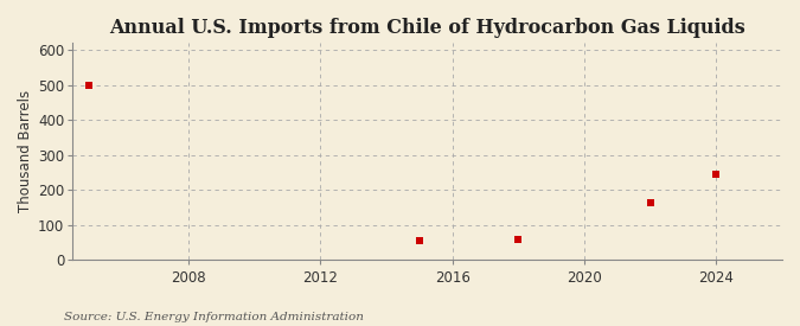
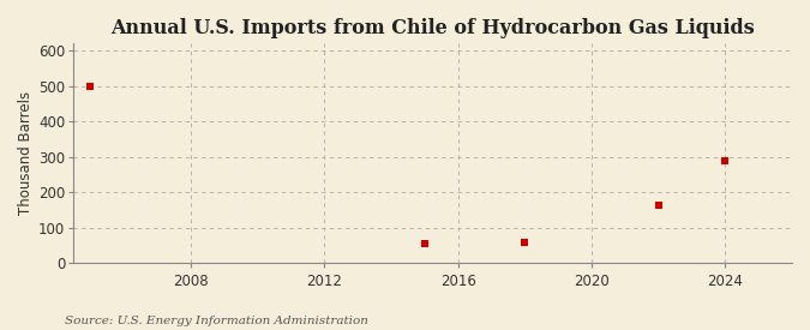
2024: 245 -> 290
